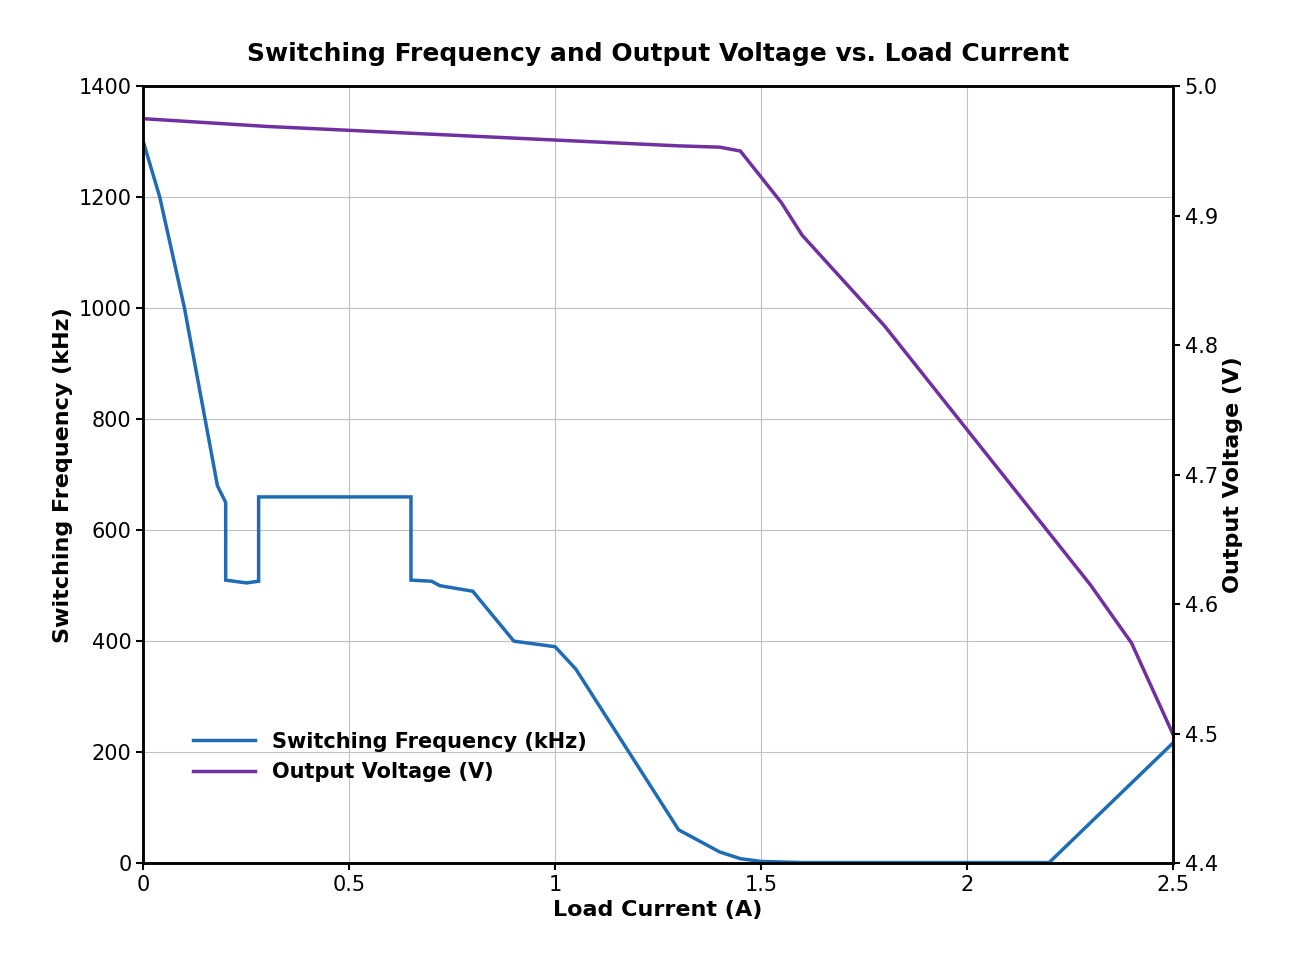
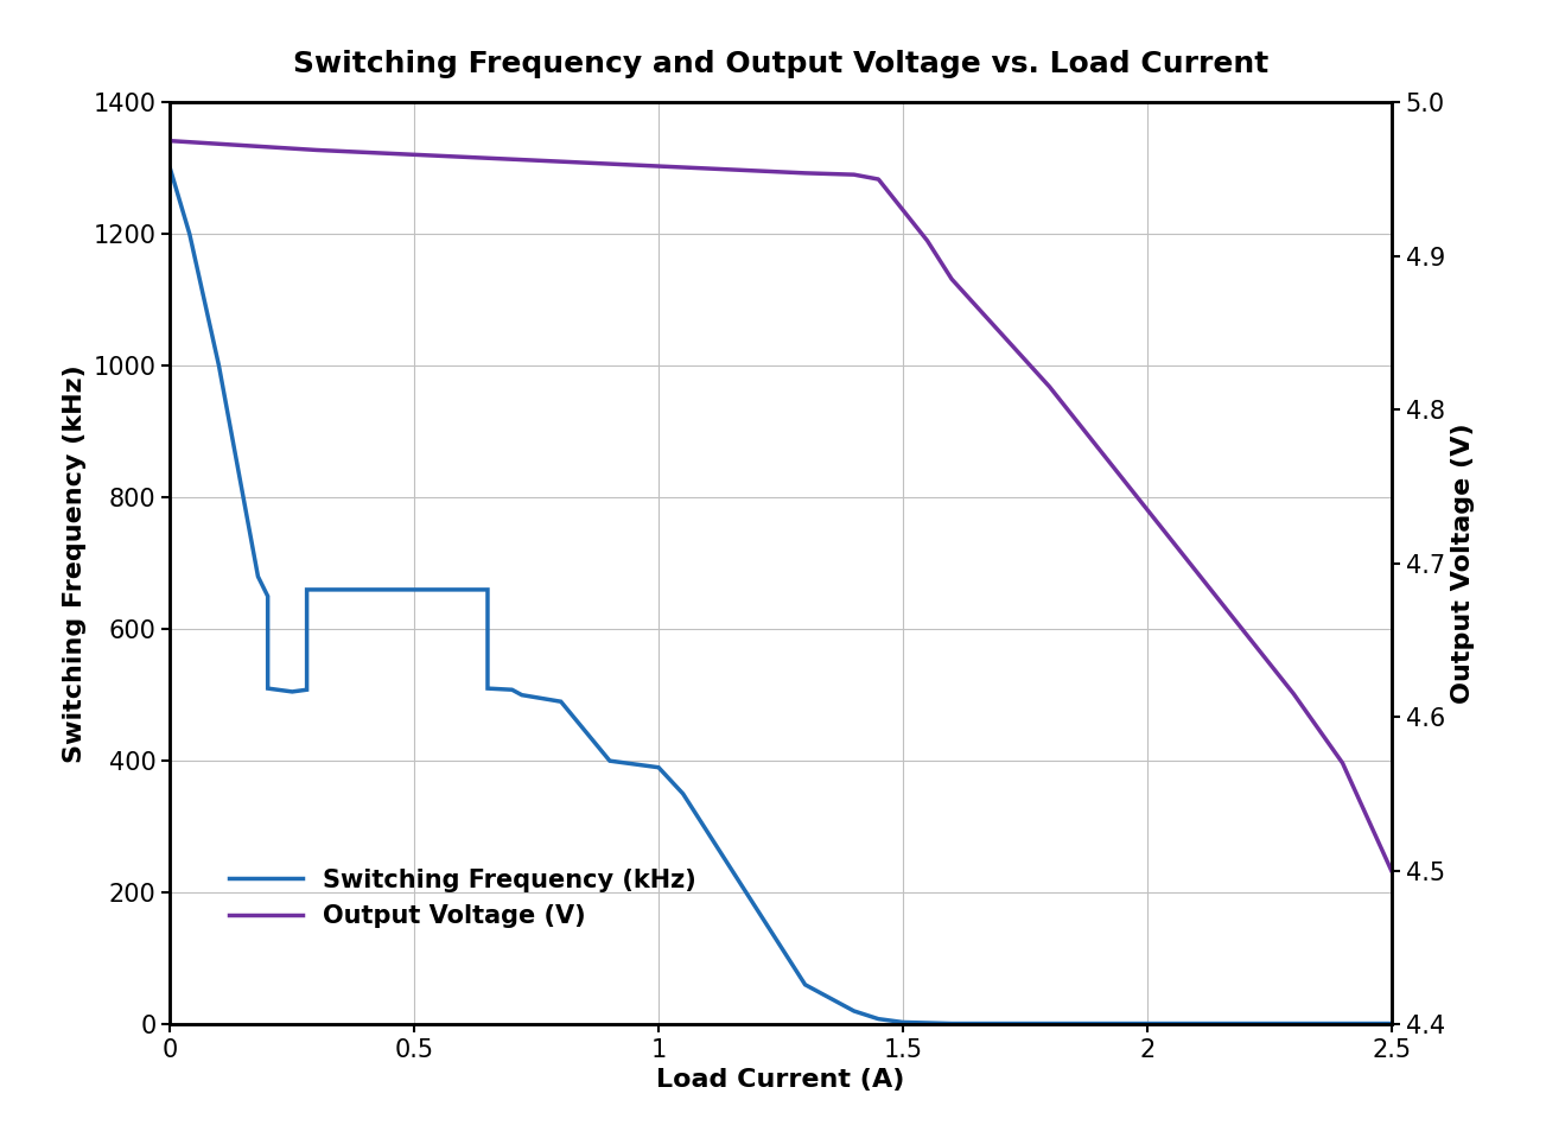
Switching Frequency (kHz)/2.5: 216 -> 1
